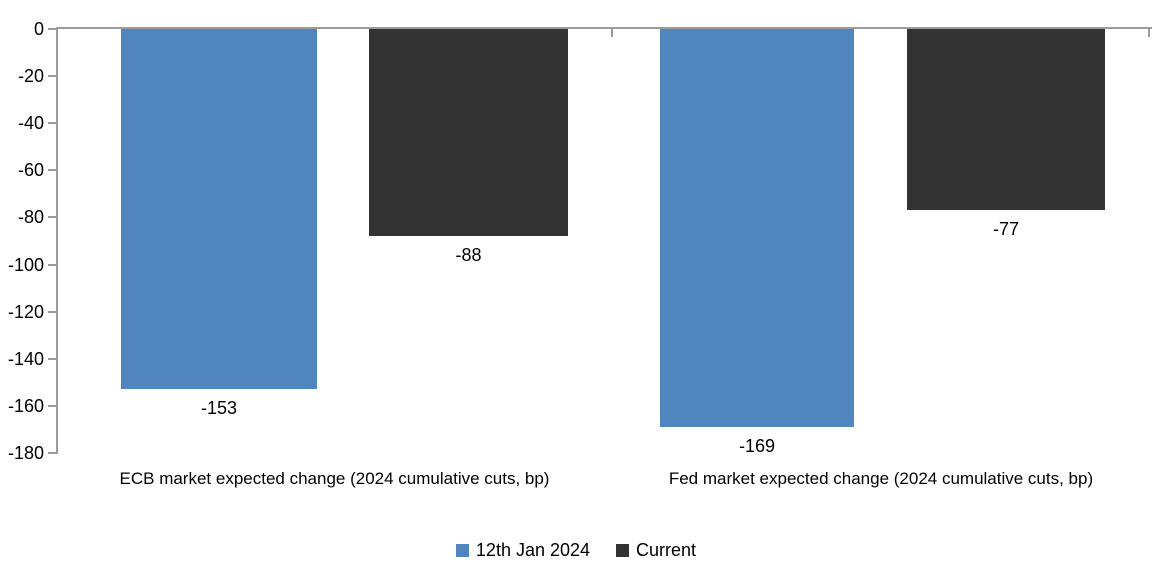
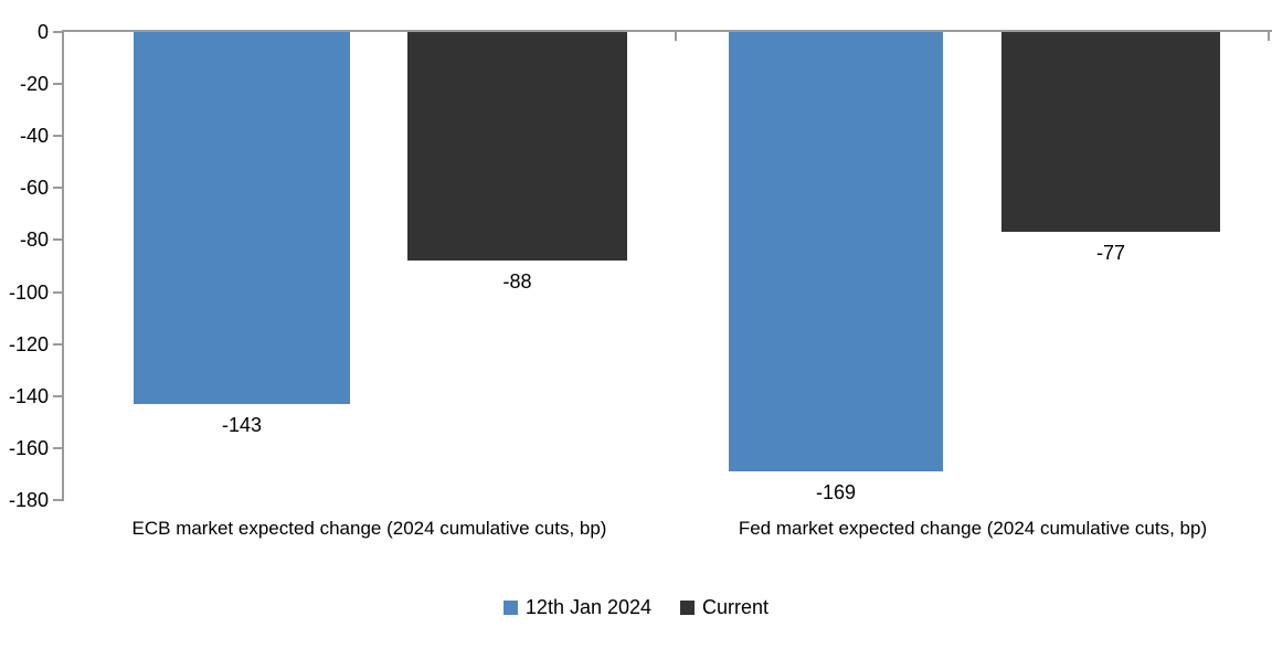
12th Jan 2024/ECB market expected change (2024 cumulative cuts, bp): -153 -> -143
